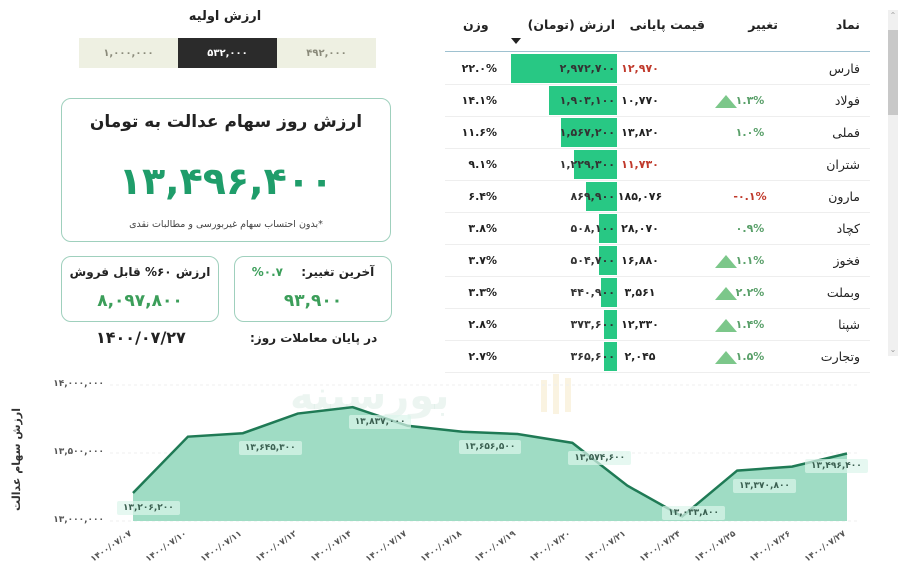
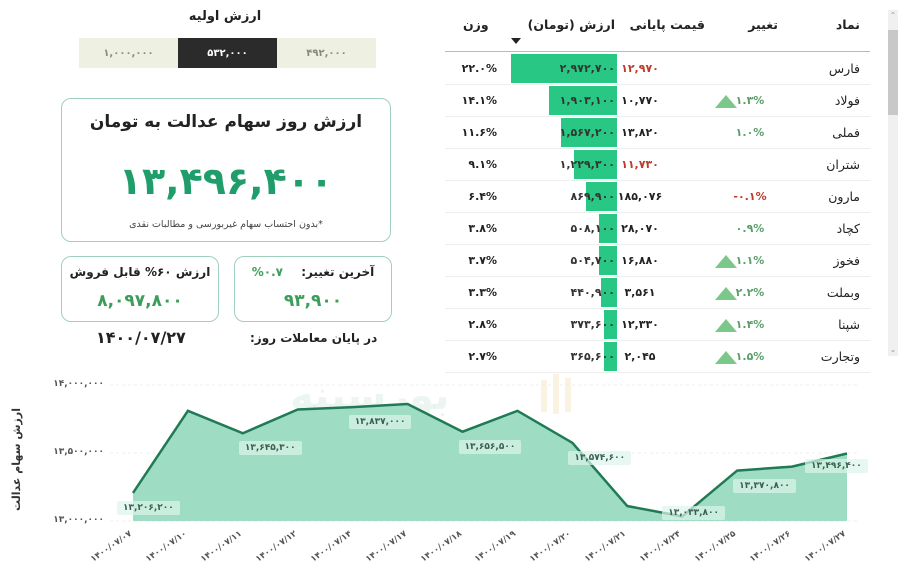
۱۴۰۰/۰۷/۱۰: 13620000 -> 13810000
۱۴۰۰/۰۷/۱۲: 13790000 -> 13820000
۱۴۰۰/۰۷/۱۷: 13700000 -> 13860000
۱۴۰۰/۰۷/۱۹: 13640000 -> 13810000
۱۴۰۰/۰۷/۲۱: 13260000 -> 13110000
